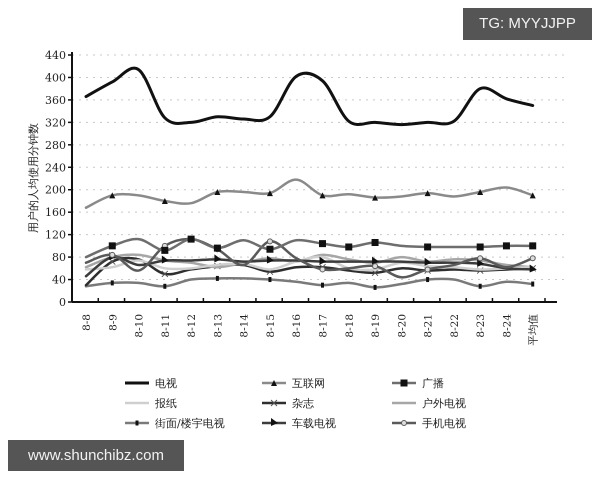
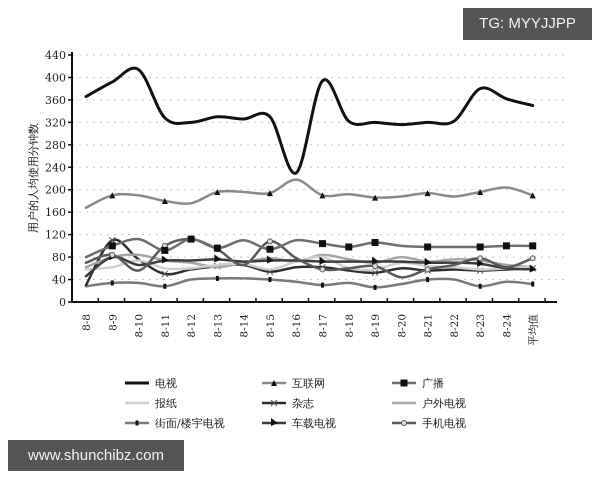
杂志/8-9: 70 -> 110
电视/8-16: 400 -> 230
